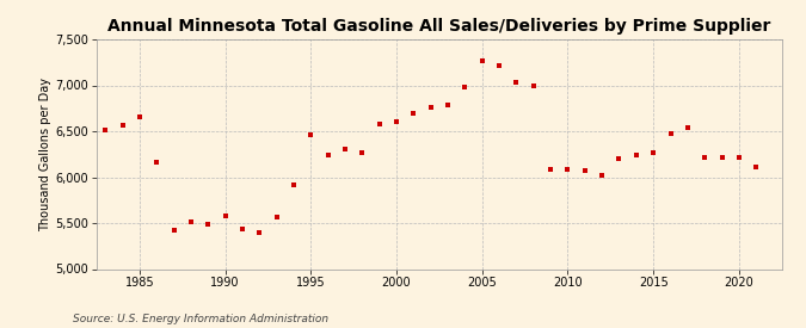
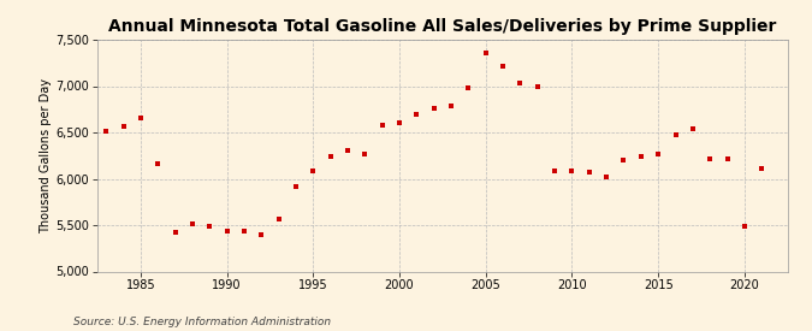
1990: 5,580 -> 5,440
1995: 6,460 -> 6,090
2005: 7,260 -> 7,360
2020: 6,220 -> 5,490
